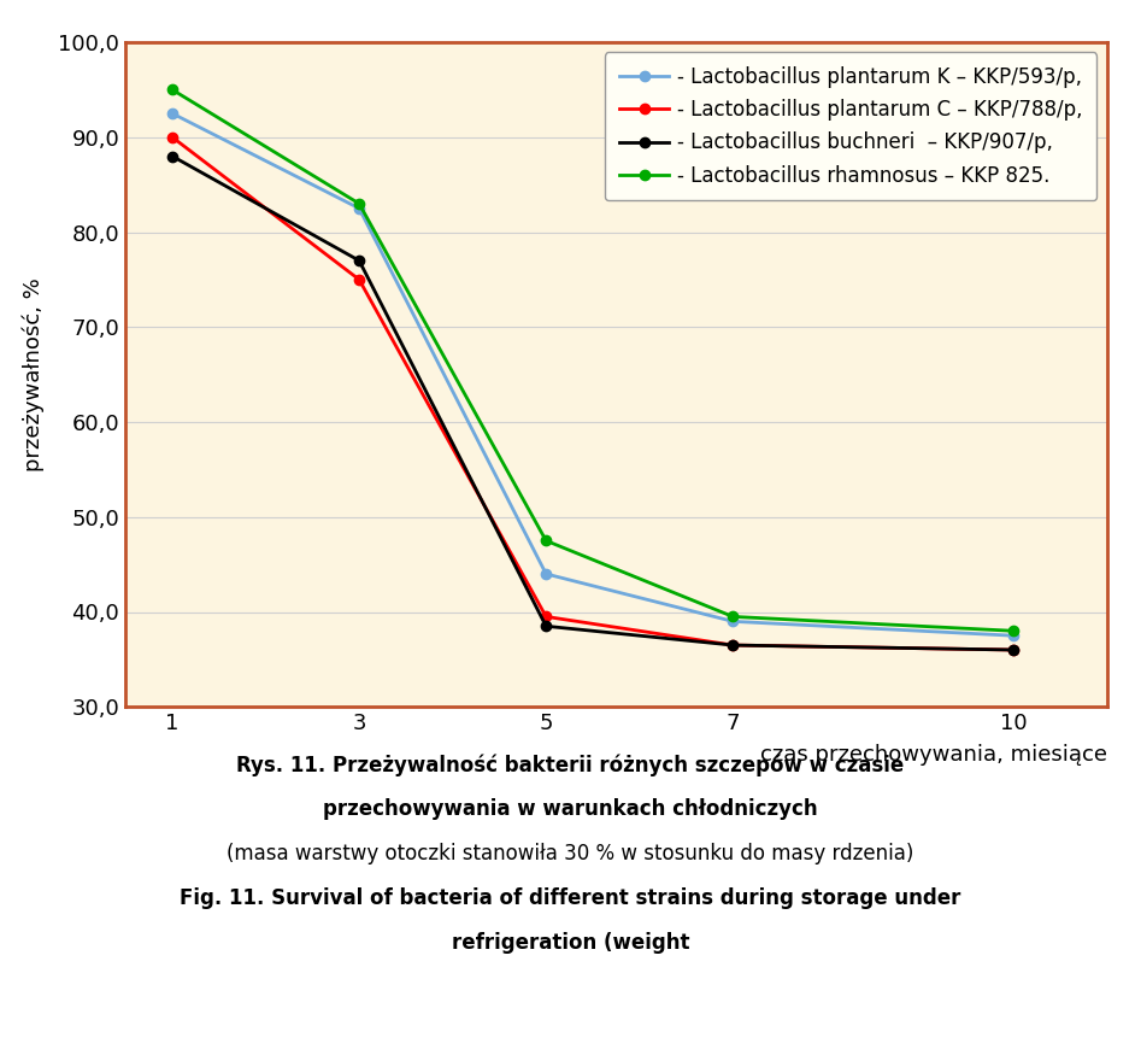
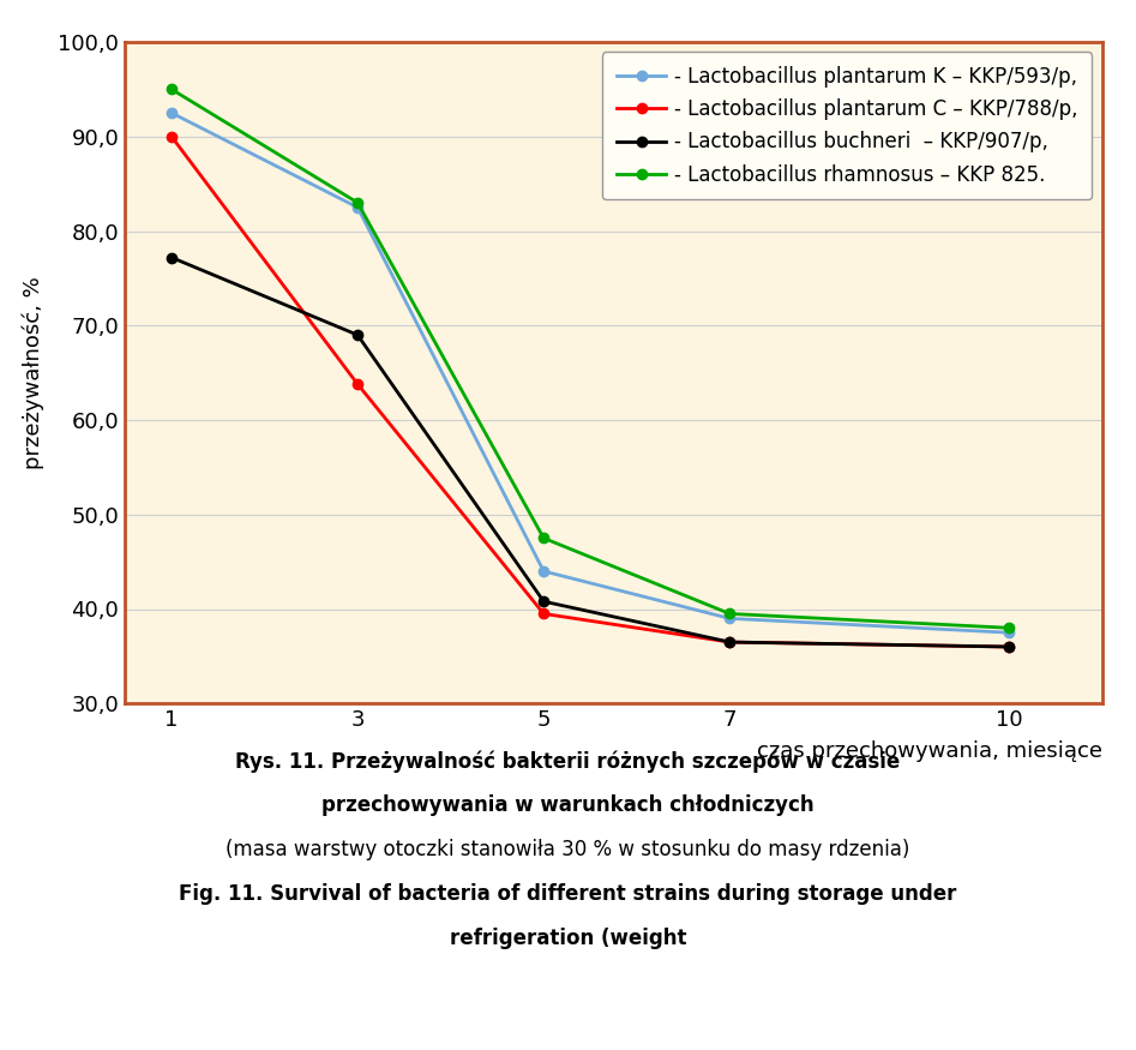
- Lactobacillus buchneri – KKP/907/p,/1: 88,0 -> 77,2
- Lactobacillus plantarum C – KKP/788/p,/3: 75,0 -> 63,8
- Lactobacillus buchneri – KKP/907/p,/3: 77,0 -> 69,0
- Lactobacillus buchneri – KKP/907/p,/5: 38,5 -> 40,8
